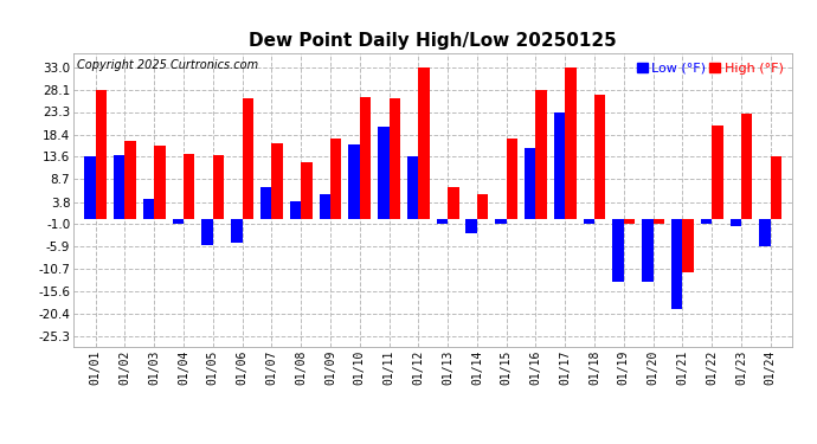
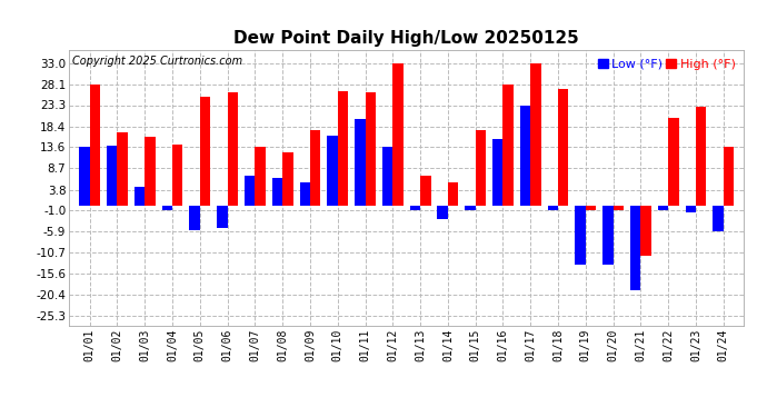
High (°F)/01/05: 14.0 -> 25.3
High (°F)/01/07: 16.5 -> 13.6
Low (°F)/01/08: 4.0 -> 6.5
